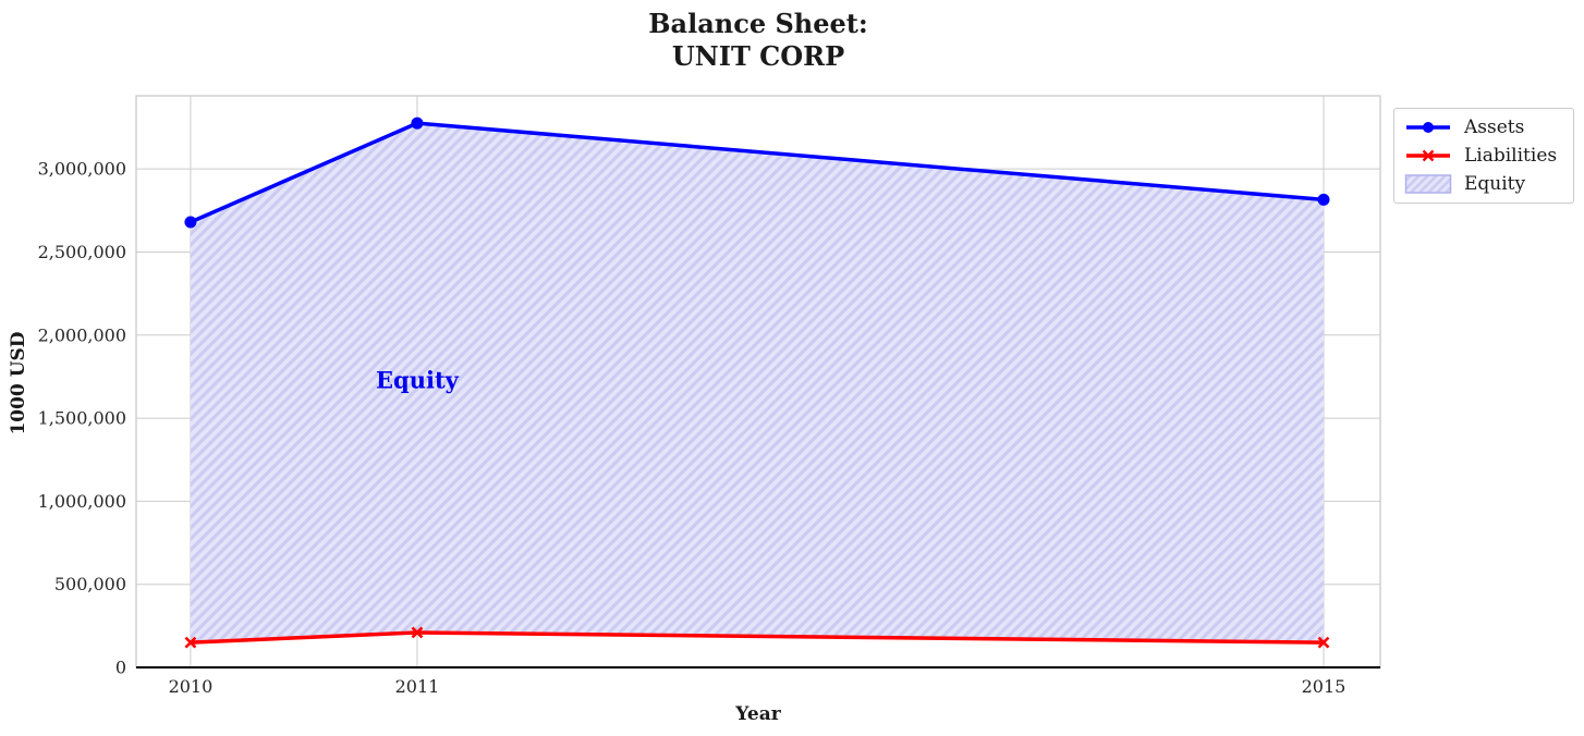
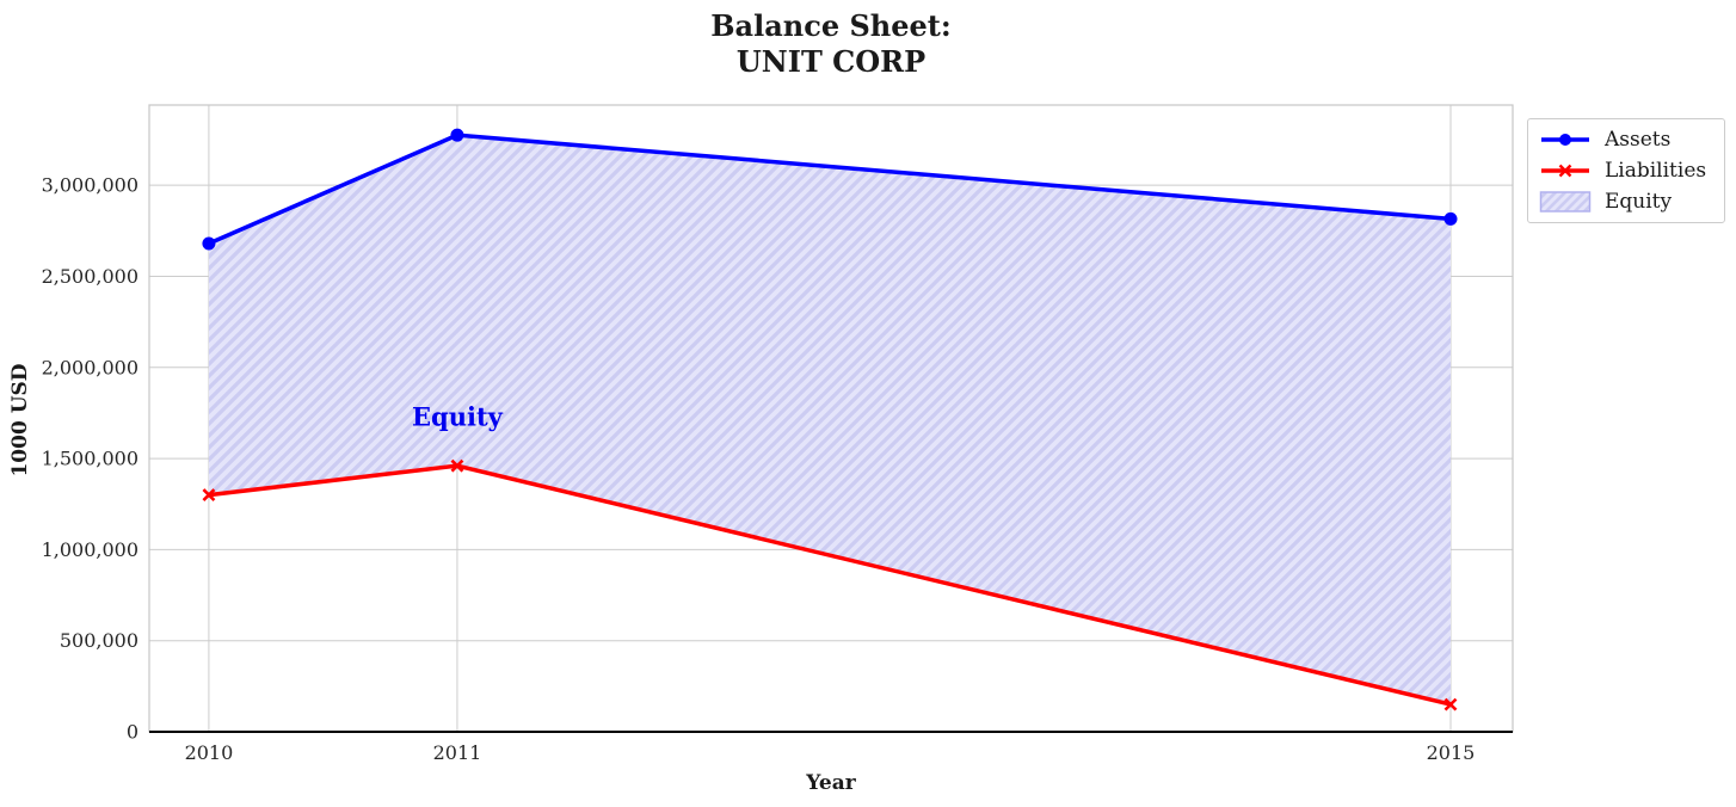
Liabilities/2010: 150000 -> 1300000
Liabilities/2011: 210000 -> 1460000
